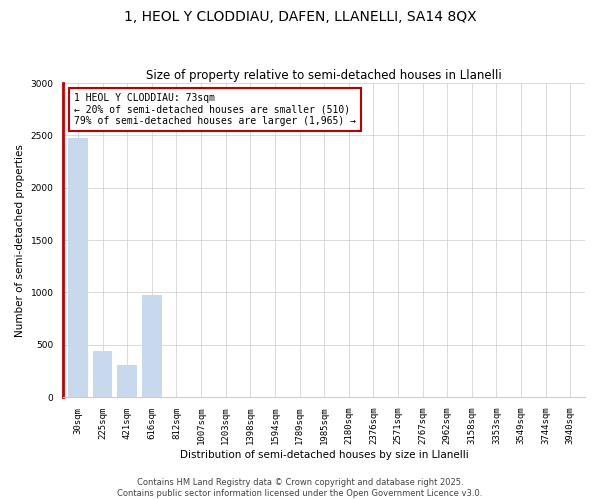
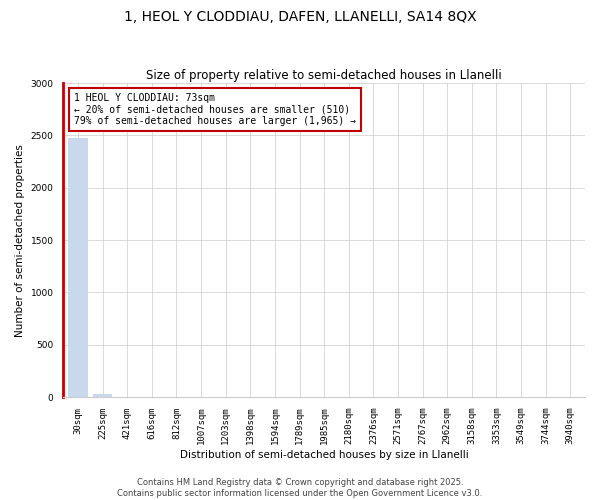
225sqm: 440 -> 30
421sqm: 310 -> 0
616sqm: 980 -> 0
